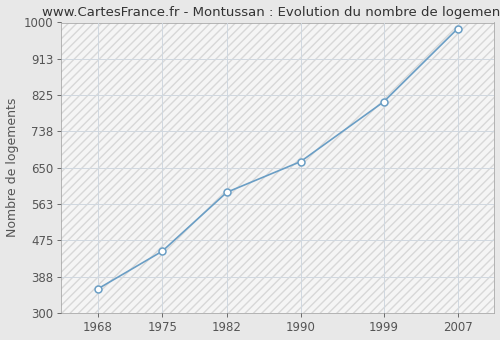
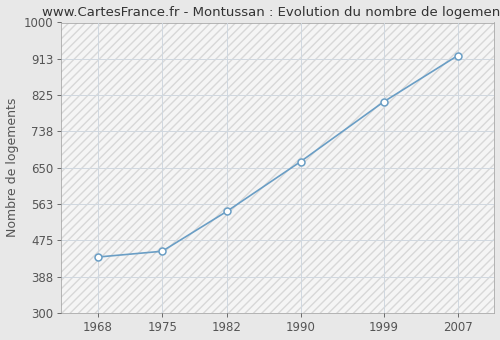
1968: 358 -> 435
1982: 591 -> 545
2007: 985 -> 920
